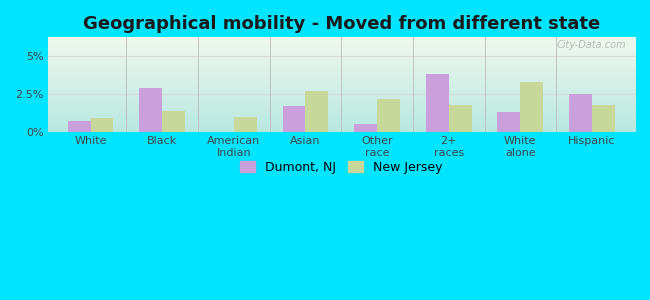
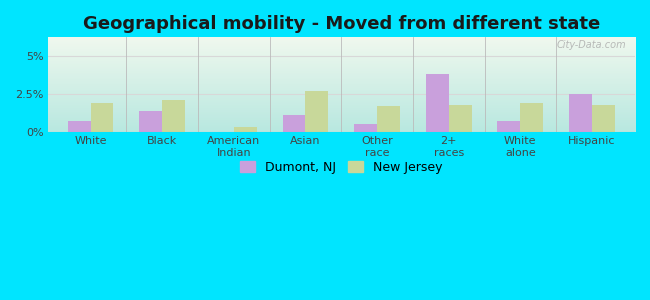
New Jersey/White: 0.9% -> 1.9%
Dumont, NJ/Black: 2.9% -> 1.4%
New Jersey/Black: 1.4% -> 2.1%
New Jersey/American Indian: 1.0% -> 0.3%
Dumont, NJ/Asian: 1.7% -> 1.1%
New Jersey/Other race: 2.2% -> 1.7%
Dumont, NJ/White alone: 1.3% -> 0.7%
New Jersey/White alone: 3.3% -> 1.9%
